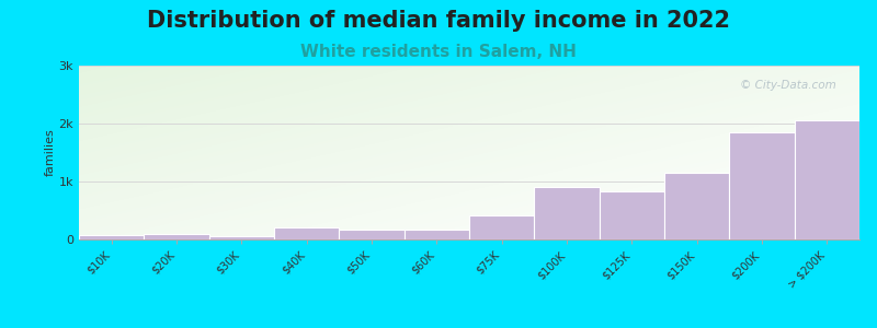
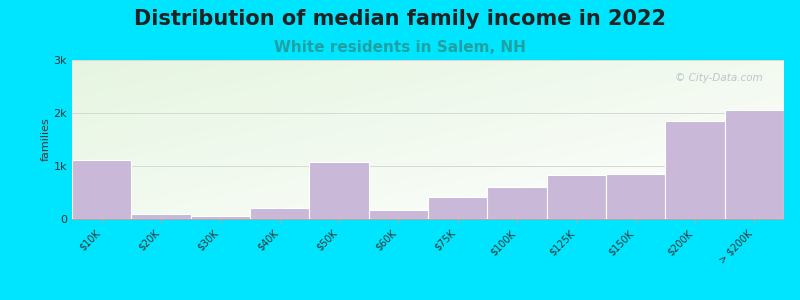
$10K: 0.08k -> 1.12k
$50K: 0.18k -> 1.08k
$100K: 0.90k -> 0.60k
$150K: 1.15k -> 0.84k
